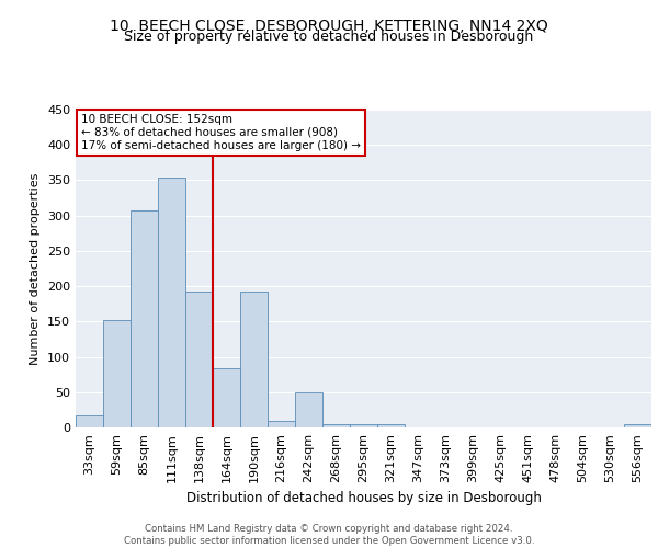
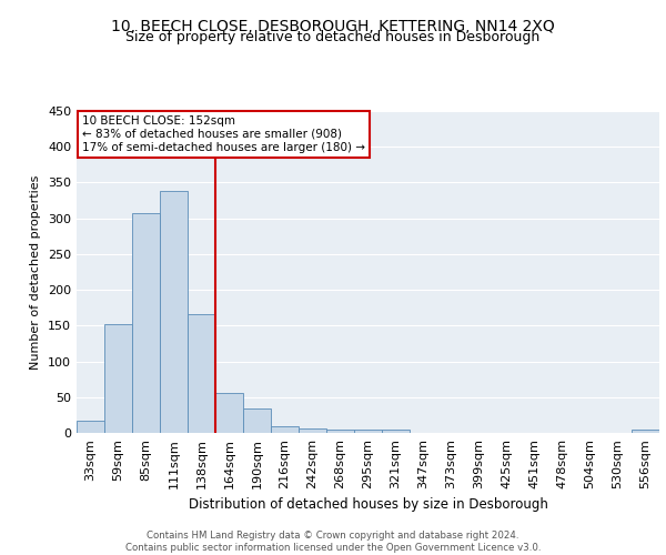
111sqm: 354 -> 338
138sqm: 192 -> 166
164sqm: 84 -> 56
190sqm: 192 -> 34
242sqm: 50 -> 6
